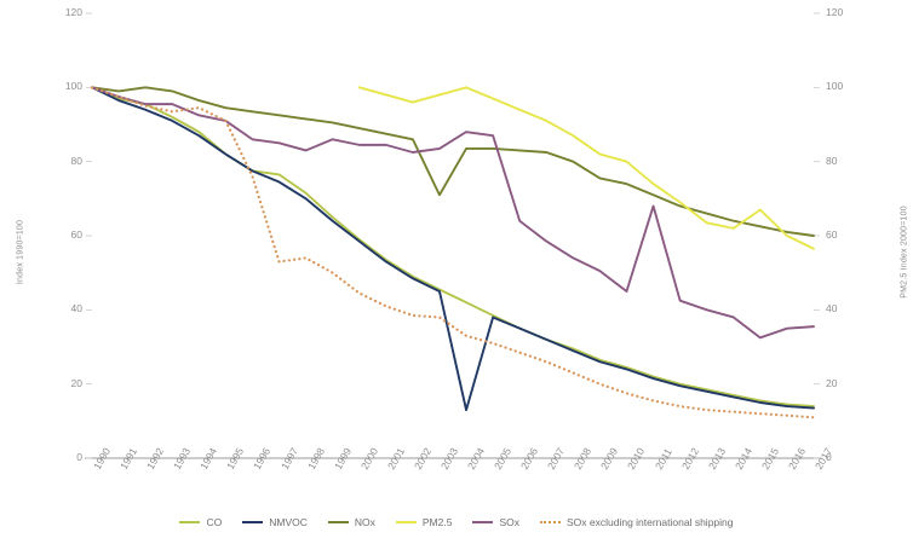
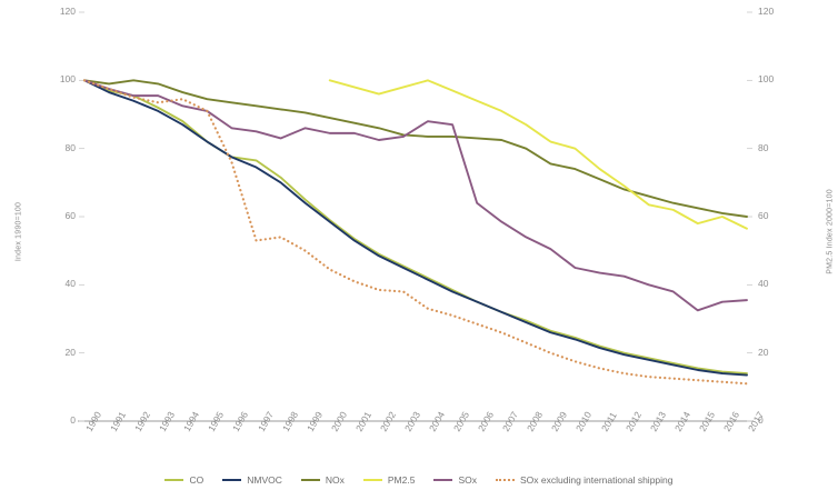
NOx/2003: 71 -> 84
NMVOC/2004: 13 -> 42
SOx/2011: 68 -> 44
PM2.5/2015: 67 -> 58
